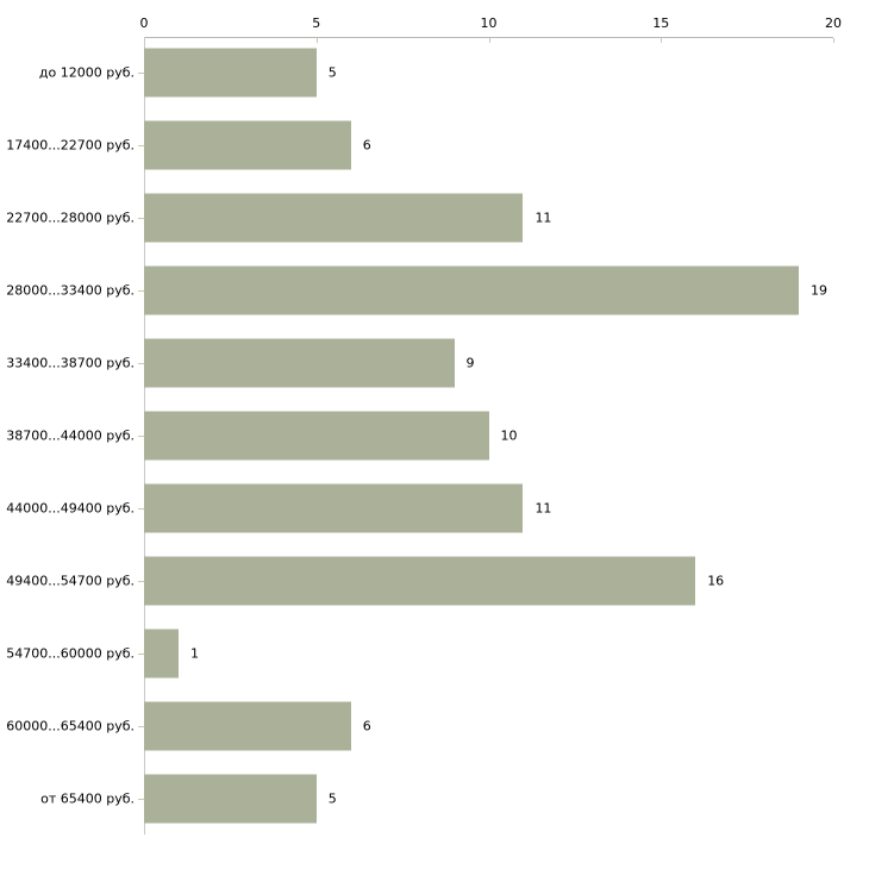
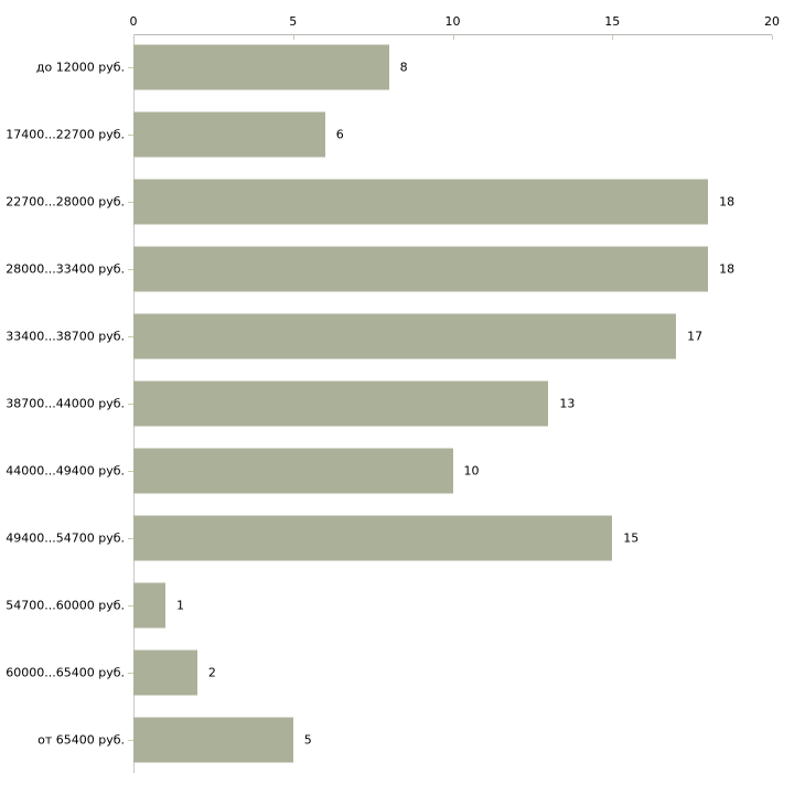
до 12000 руб.: 5 -> 8
22700...28000 руб.: 11 -> 18
28000...33400 руб.: 19 -> 18
33400...38700 руб.: 9 -> 17
38700...44000 руб.: 10 -> 13
44000...49400 руб.: 11 -> 10
49400...54700 руб.: 16 -> 15
60000...65400 руб.: 6 -> 2
